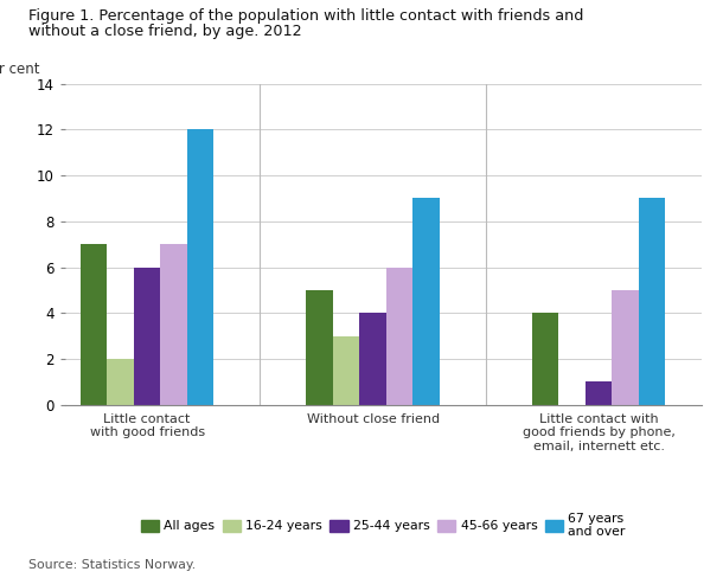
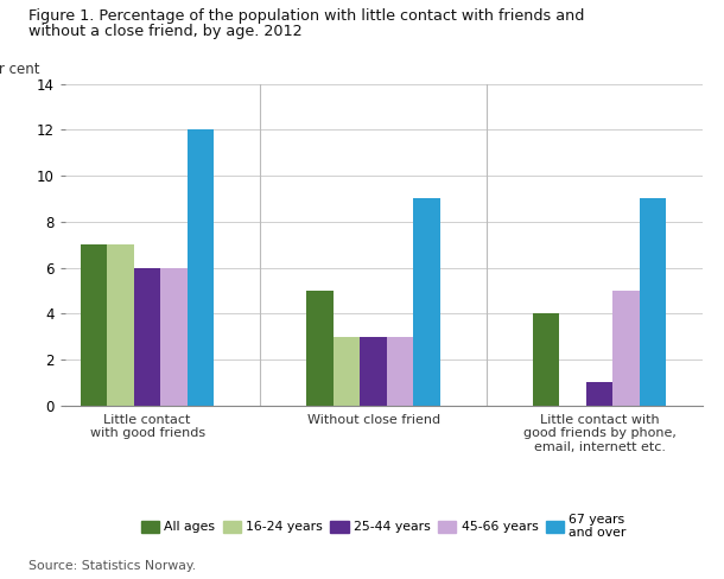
16-24 years/Little contact with good friends: 2 -> 7
45-66 years/Little contact with good friends: 7 -> 6
25-44 years/Without close friend: 4 -> 3
45-66 years/Without close friend: 6 -> 3
